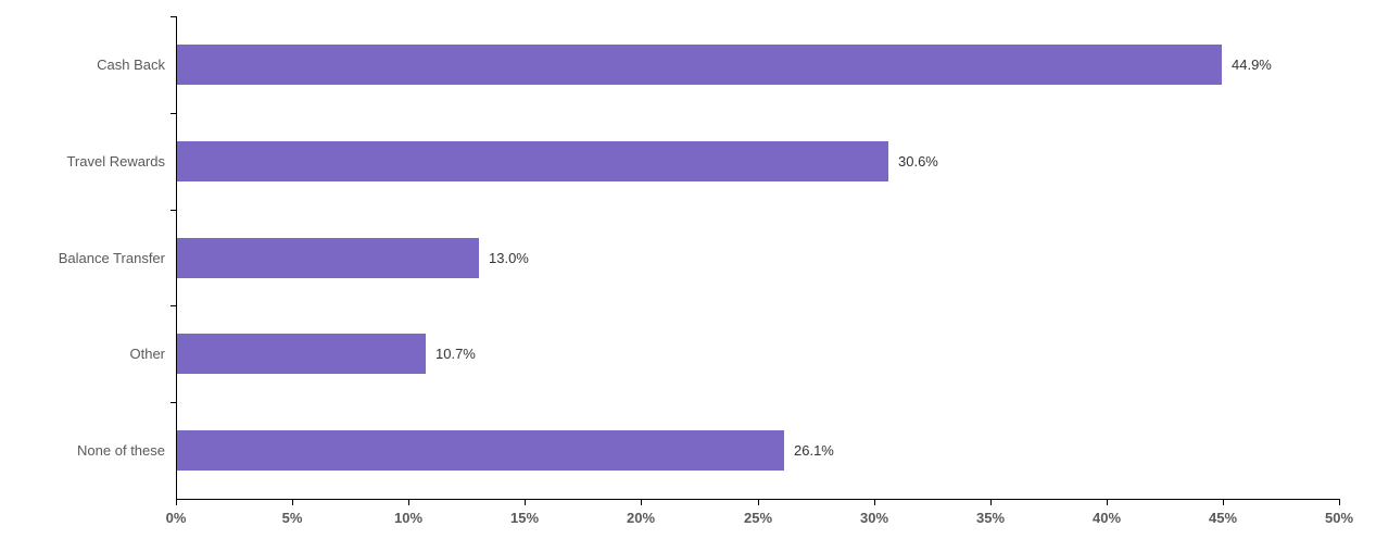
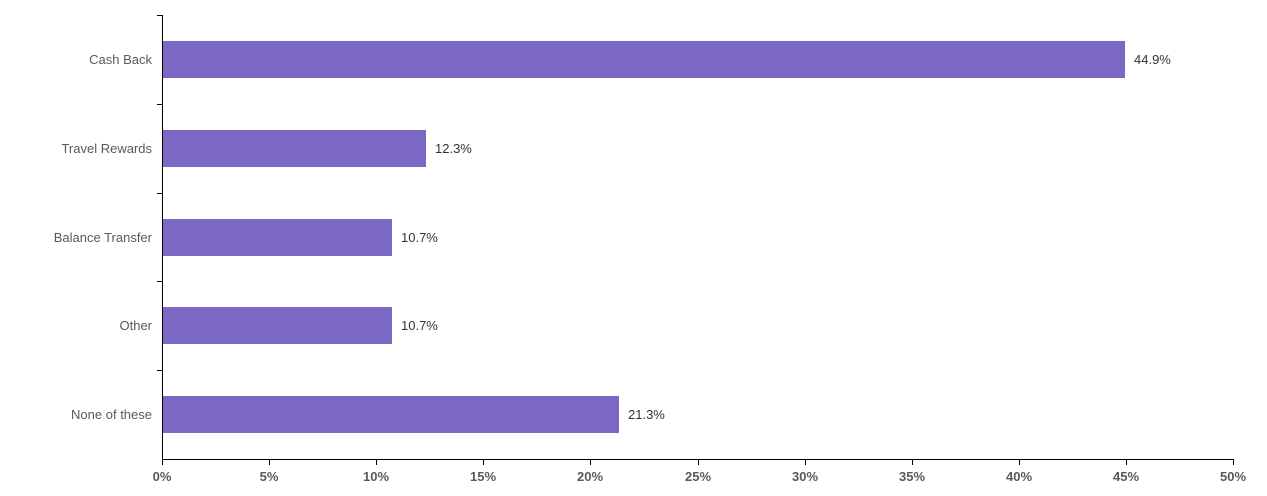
Travel Rewards: 30.6% -> 12.3%
Balance Transfer: 13.0% -> 10.7%
None of these: 26.1% -> 21.3%
